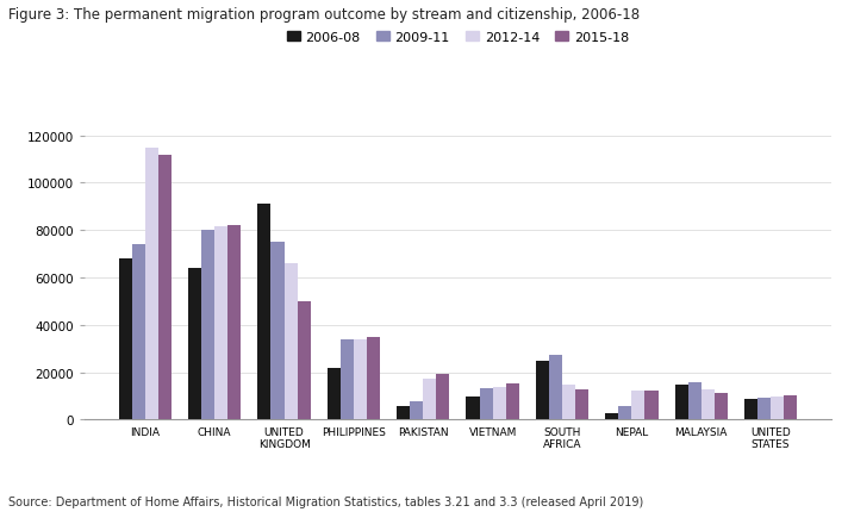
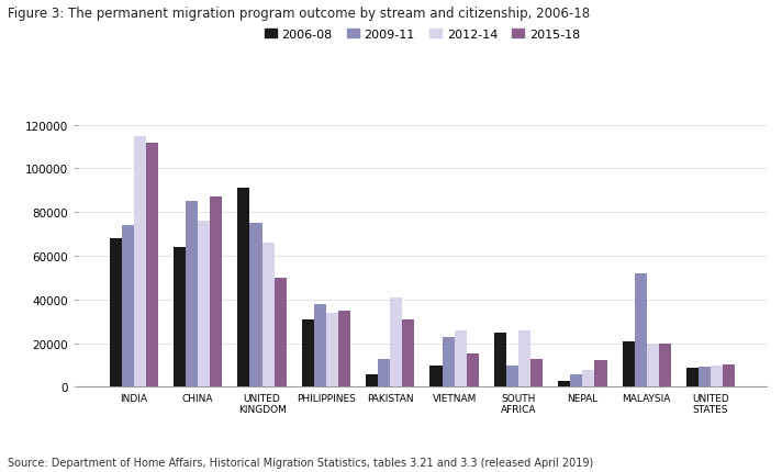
2009-11/CHINA: 80000 -> 85000
2012-14/CHINA: 82000 -> 76000
2015-18/CHINA: 82000 -> 87000
2006-08/PHILIPPINES: 22000 -> 31000
2009-11/PHILIPPINES: 34000 -> 38000
2009-11/PAKISTAN: 8000 -> 13000
2012-14/PAKISTAN: 18000 -> 41000
2015-18/PAKISTAN: 20000 -> 31000
2009-11/VIETNAM: 14000 -> 23000
2012-14/VIETNAM: 14000 -> 26000
2009-11/SOUTH AFRICA: 28000 -> 10000
2012-14/SOUTH AFRICA: 15000 -> 26000
2012-14/NEPAL: 12000 -> 8000
2006-08/MALAYSIA: 15000 -> 21000
2009-11/MALAYSIA: 16000 -> 52000
2012-14/MALAYSIA: 13000 -> 20000
2015-18/MALAYSIA: 12000 -> 20000
